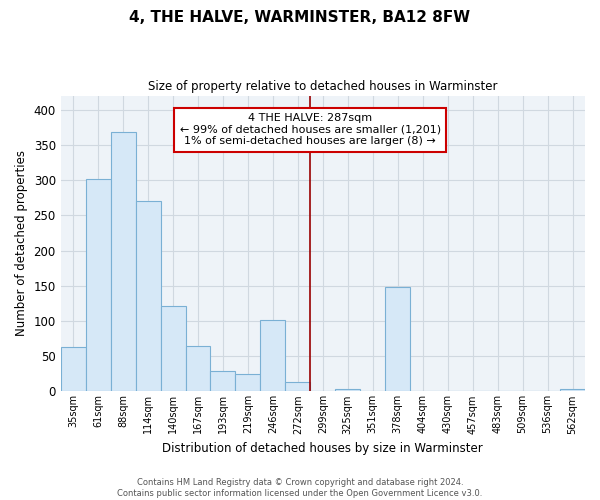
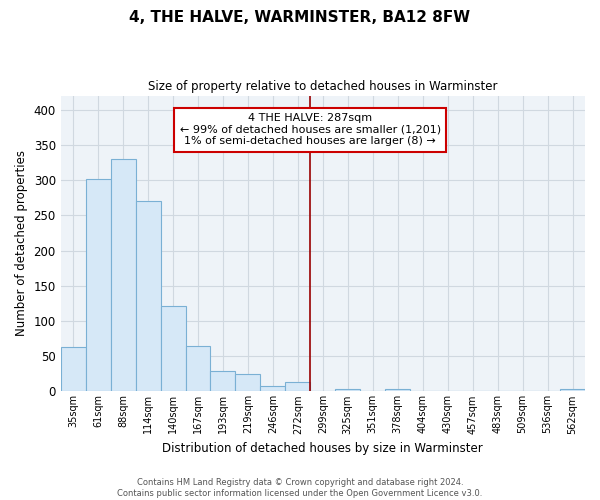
88sqm: 368 -> 330
246sqm: 102 -> 7
378sqm: 148 -> 3
